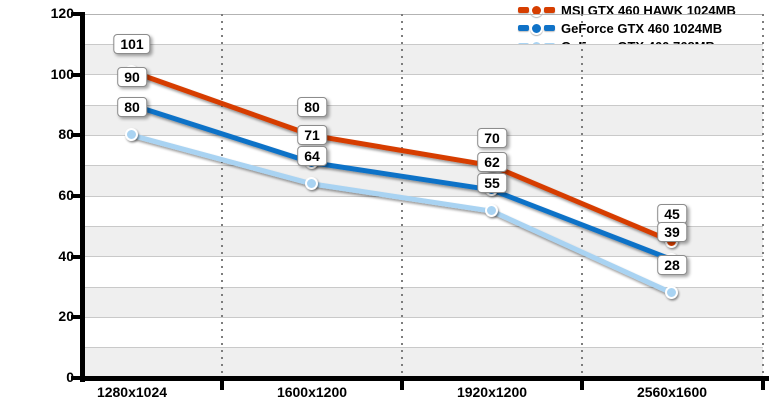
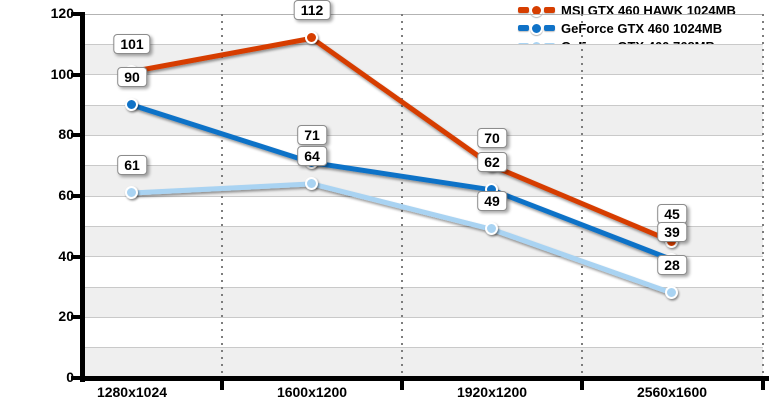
GeForce GTX 460 768MB/1280x1024: 80 -> 61
MSI GTX 460 HAWK 1024MB/1600x1200: 80 -> 112
GeForce GTX 460 768MB/1920x1200: 55 -> 49
